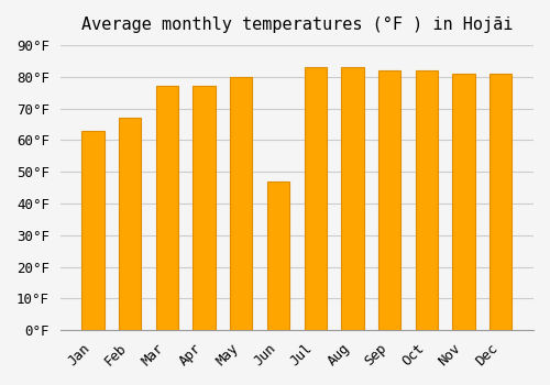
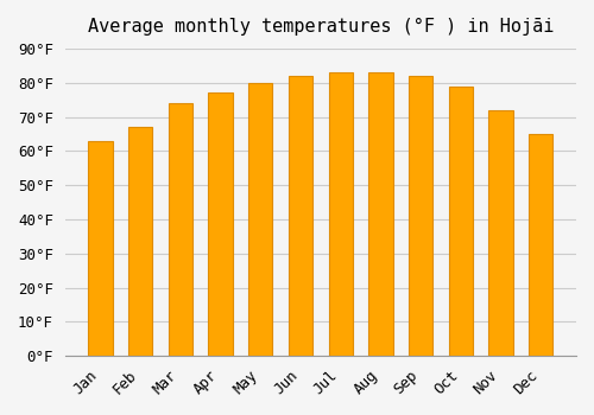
Mar: 77°F -> 74°F
Jun: 47°F -> 82°F
Oct: 82°F -> 79°F
Nov: 81°F -> 72°F
Dec: 81°F -> 65°F
